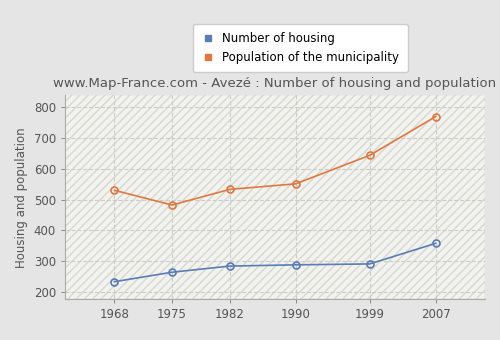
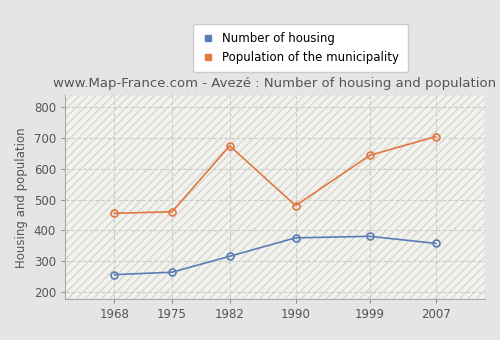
Number of housing/1968: 232 -> 255
Population of the municipality/1968: 530 -> 455
Population of the municipality/1975: 482 -> 460
Number of housing/1982: 283 -> 315
Population of the municipality/1982: 533 -> 675
Number of housing/1990: 287 -> 375
Population of the municipality/1990: 551 -> 480
Number of housing/1999: 290 -> 380
Population of the municipality/2007: 770 -> 705
